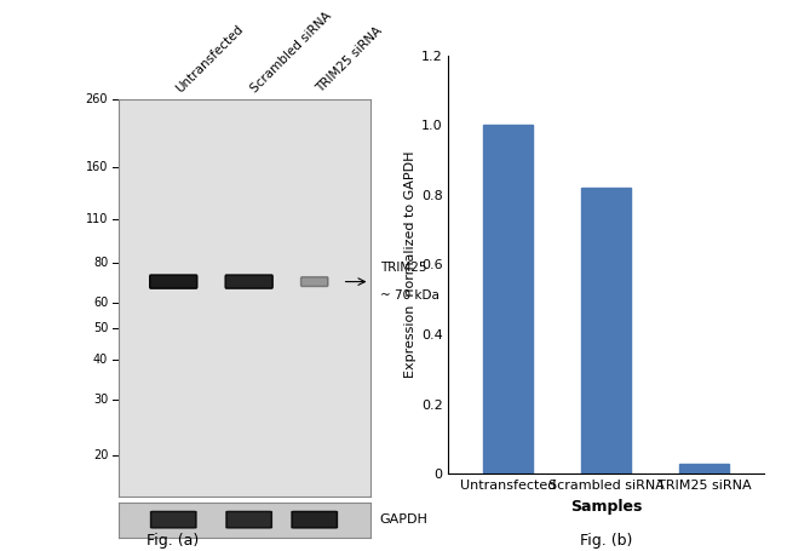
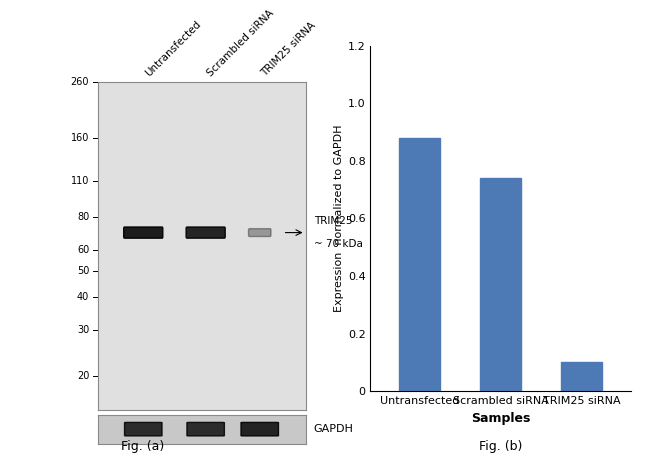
Untransfected: 1.00 -> 0.88
Scrambled siRNA: 0.82 -> 0.74
TRIM25 siRNA: 0.03 -> 0.10
